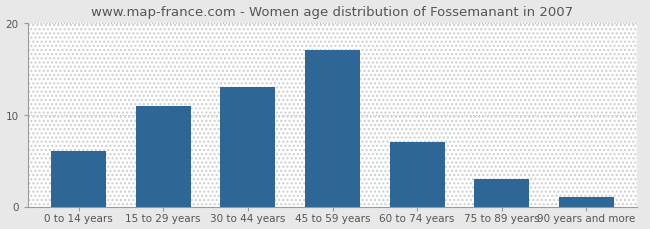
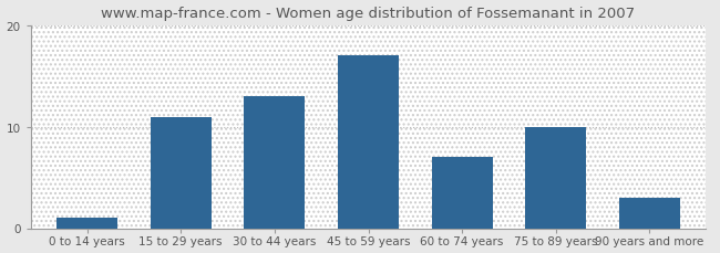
0 to 14 years: 6 -> 1
75 to 89 years: 3 -> 10
90 years and more: 1 -> 3
